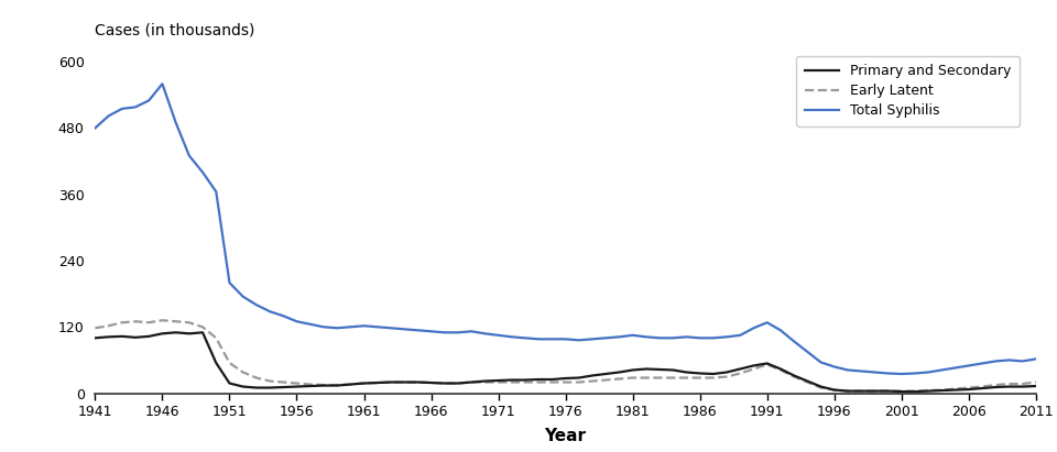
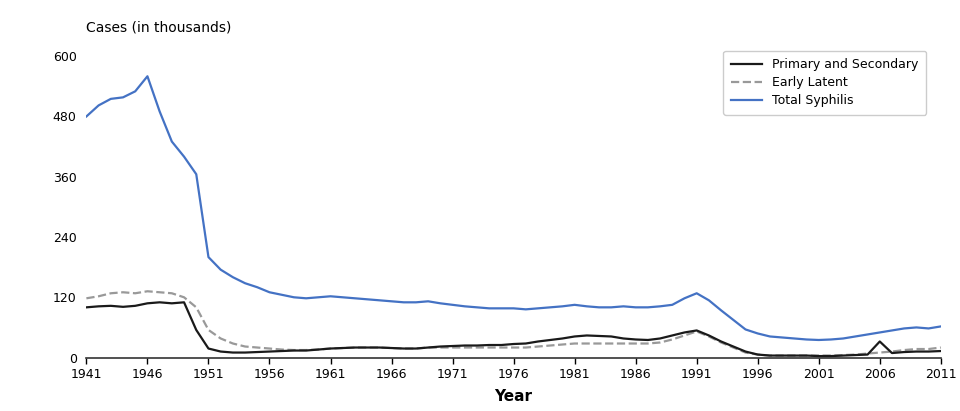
Primary and Secondary/2006: 7 -> 32
